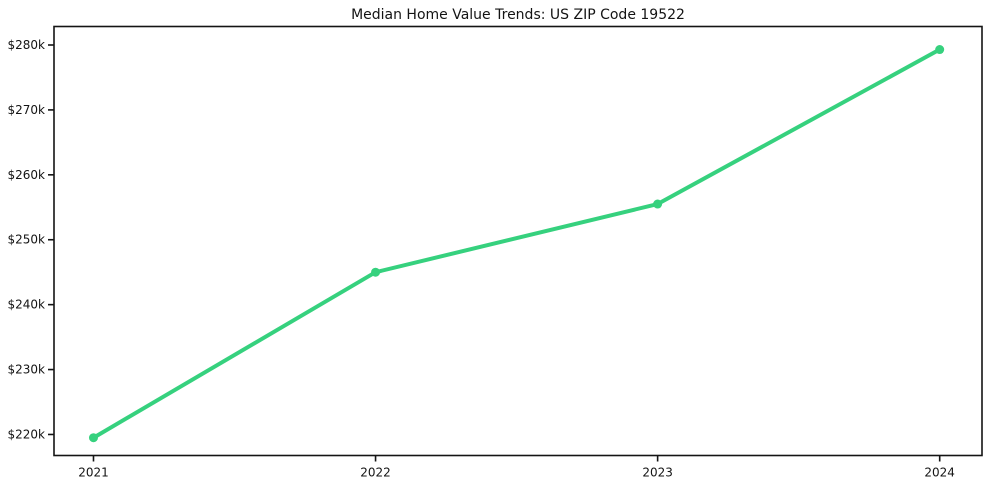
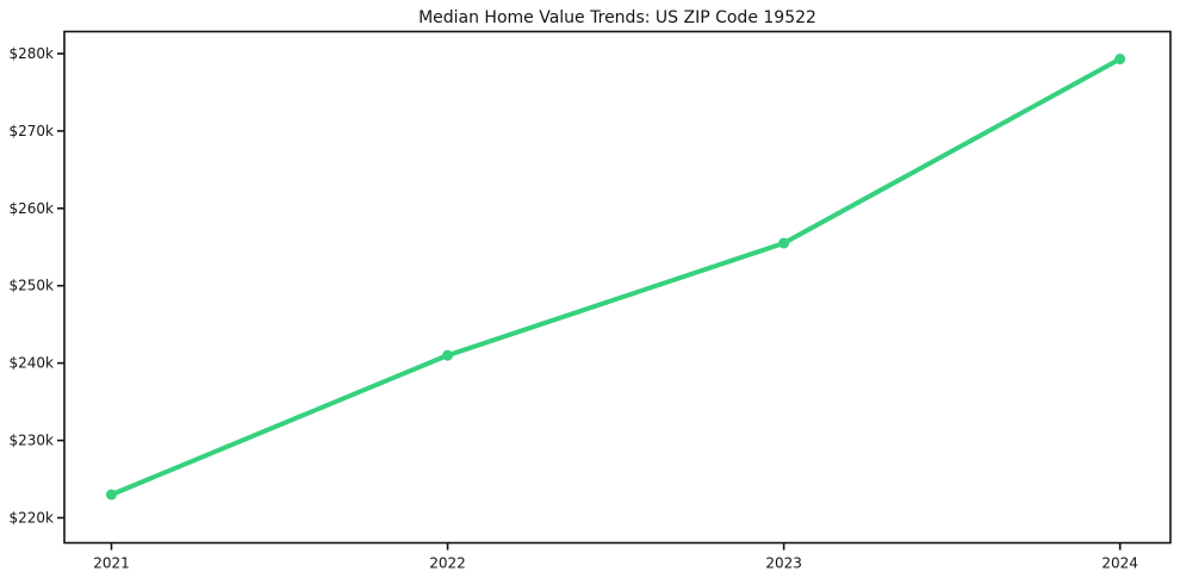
2021: $220k -> $223k
2022: $245k -> $241k
